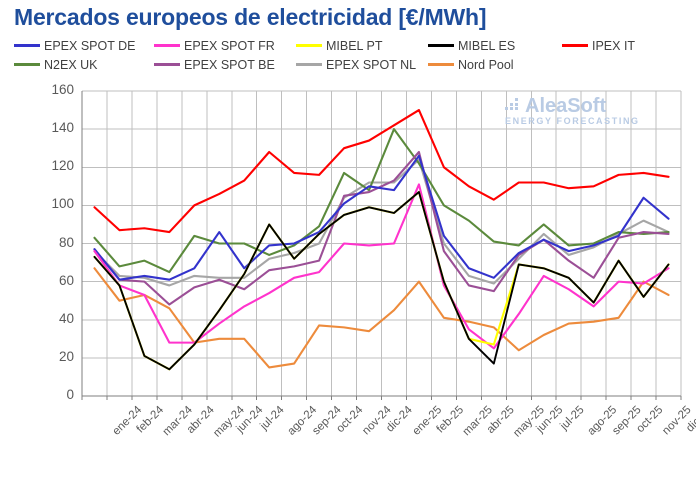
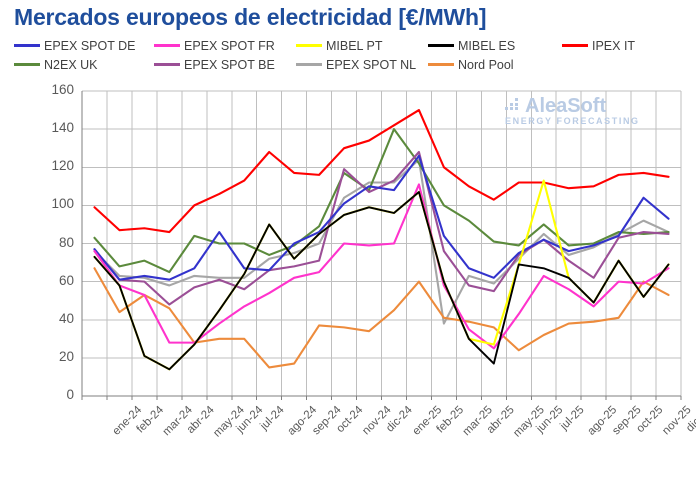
Nord Pool/feb-24: 50 -> 44
EPEX SPOT DE/ago-24: 79 -> 66
EPEX SPOT BE/nov-24: 105 -> 119
EPEX SPOT NL/mar-25: 80 -> 38
MIBEL PT/jul-25: 67 -> 113
